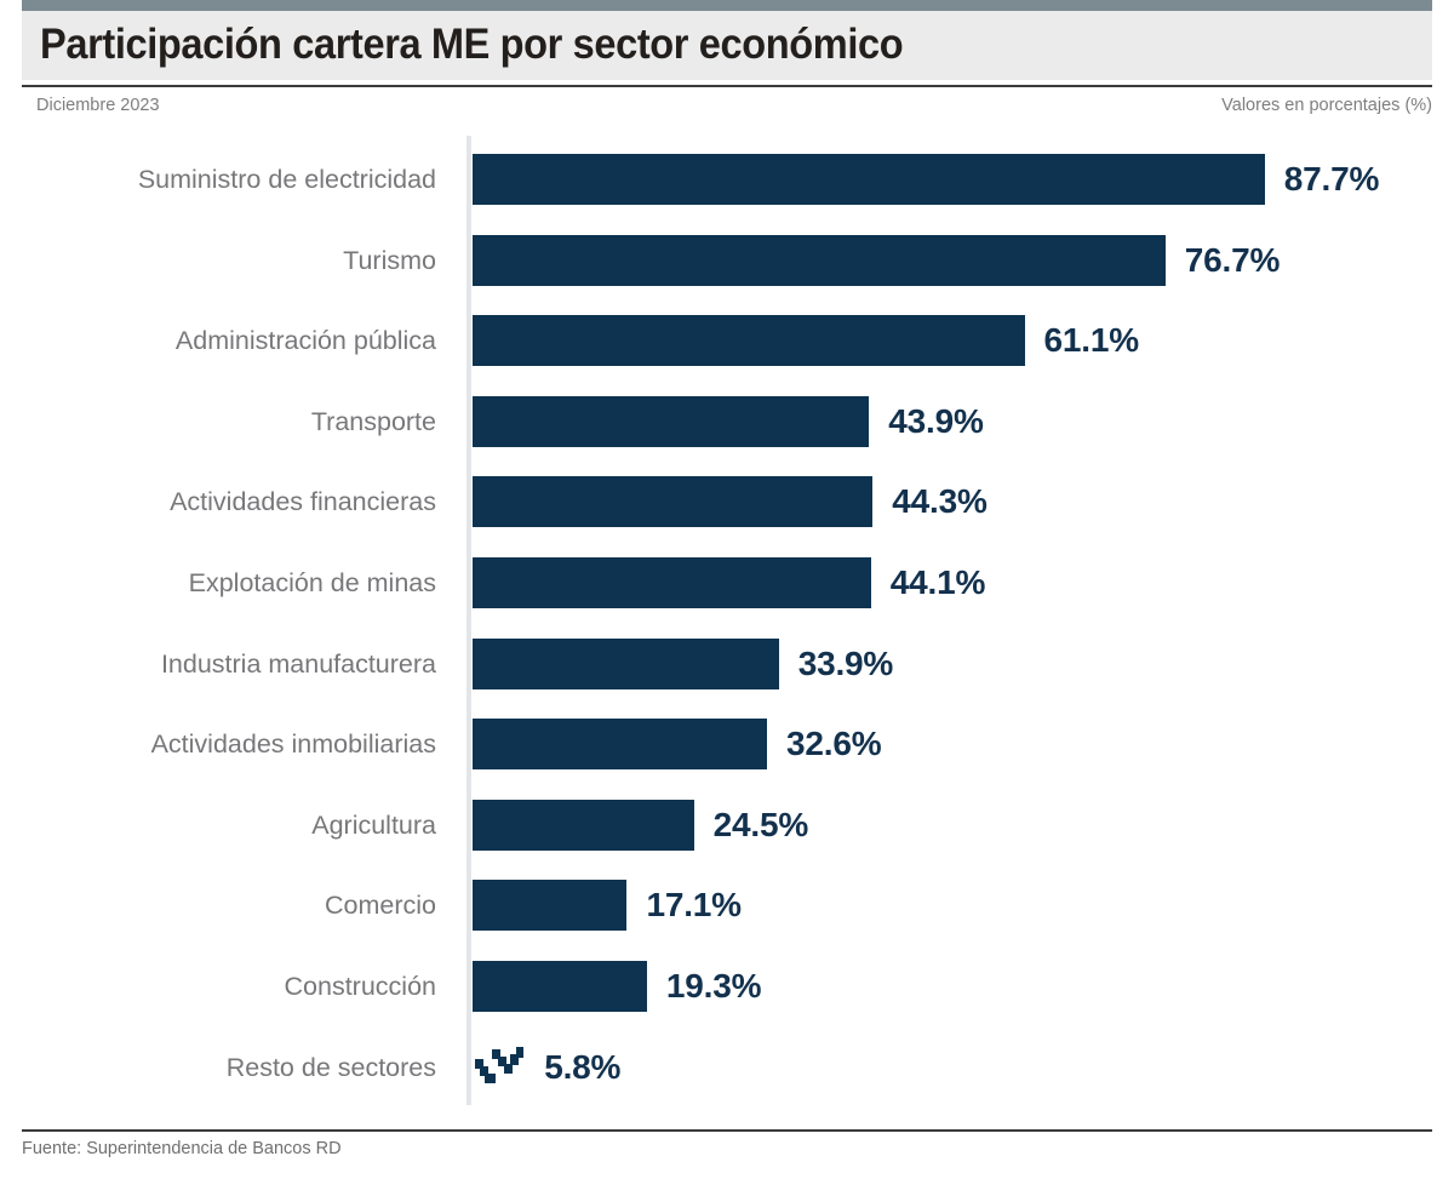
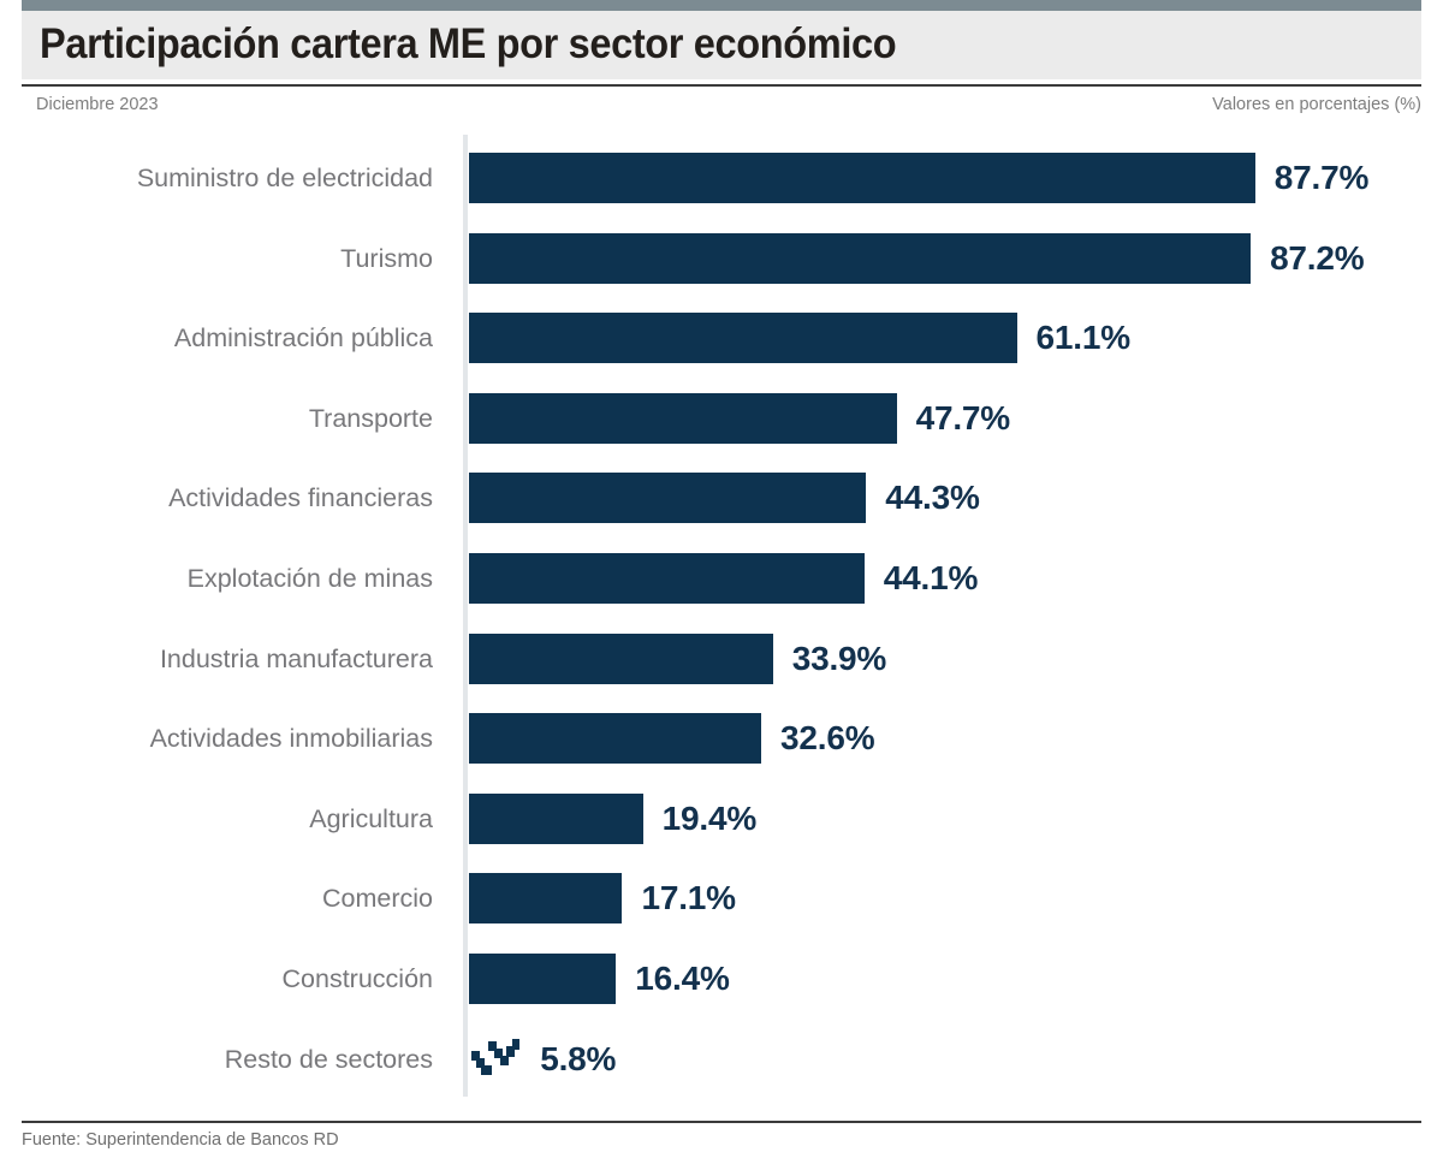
Turismo: 76.7% -> 87.2%
Transporte: 43.9% -> 47.7%
Agricultura: 24.5% -> 19.4%
Construcción: 19.3% -> 16.4%
